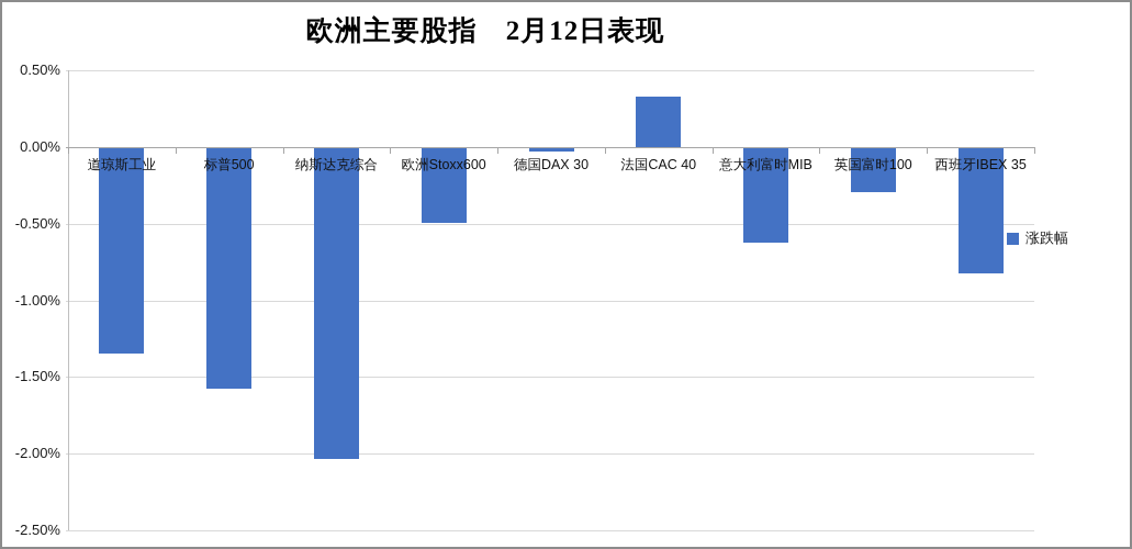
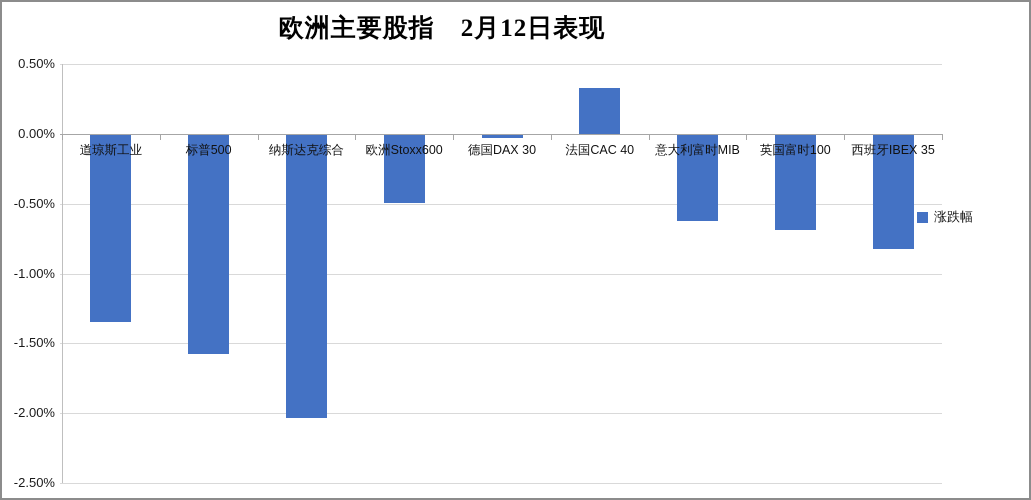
英国富时100: -0.29% -> -0.68%
